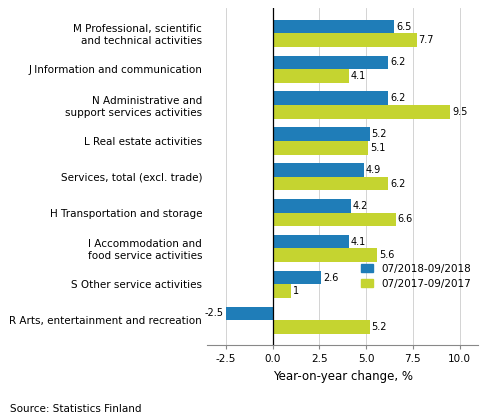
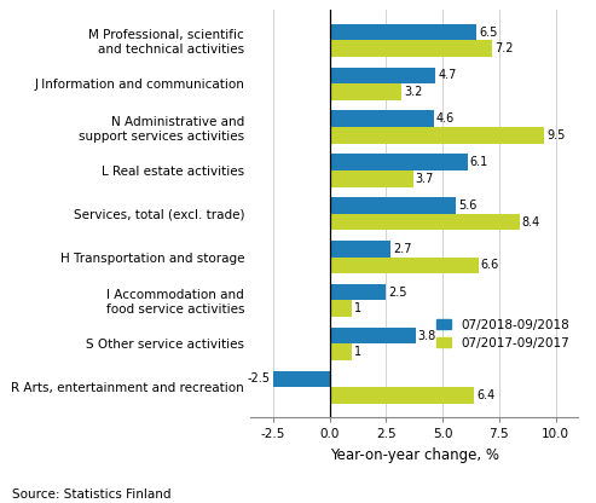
07/2017-09/2017/M Professional, scientific and technical activities: 7.7 -> 7.2
07/2018-09/2018/J Information and communication: 6.2 -> 4.7
07/2017-09/2017/J Information and communication: 4.1 -> 3.2
07/2018-09/2018/N Administrative and support services activities: 6.2 -> 4.6
07/2018-09/2018/L Real estate activities: 5.2 -> 6.1
07/2017-09/2017/L Real estate activities: 5.1 -> 3.7
07/2018-09/2018/Services, total (excl. trade): 4.9 -> 5.6
07/2017-09/2017/Services, total (excl. trade): 6.2 -> 8.4
07/2018-09/2018/H Transportation and storage: 4.2 -> 2.7
07/2018-09/2018/I Accommodation and food service activities: 4.1 -> 2.5
07/2017-09/2017/I Accommodation and food service activities: 5.6 -> 1
07/2018-09/2018/S Other service activities: 2.6 -> 3.8
07/2017-09/2017/R Arts, entertainment and recreation: 5.2 -> 6.4
